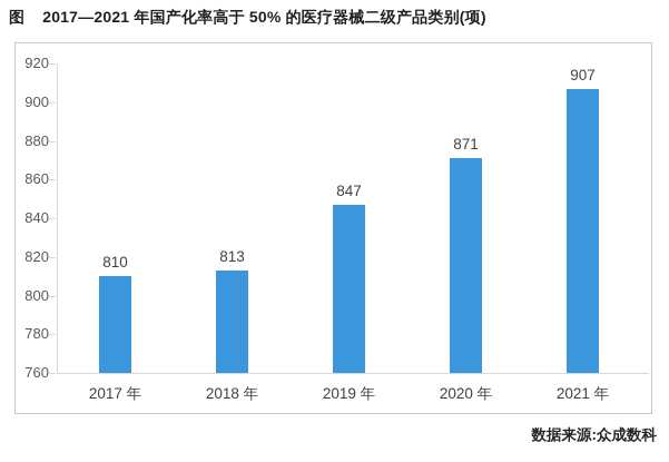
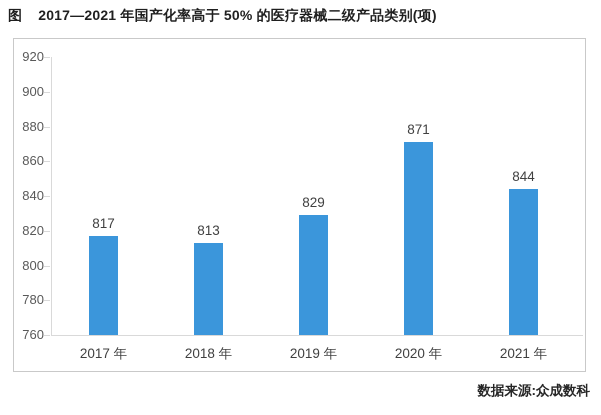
2017 年: 810 -> 817
2019 年: 847 -> 829
2021 年: 907 -> 844
